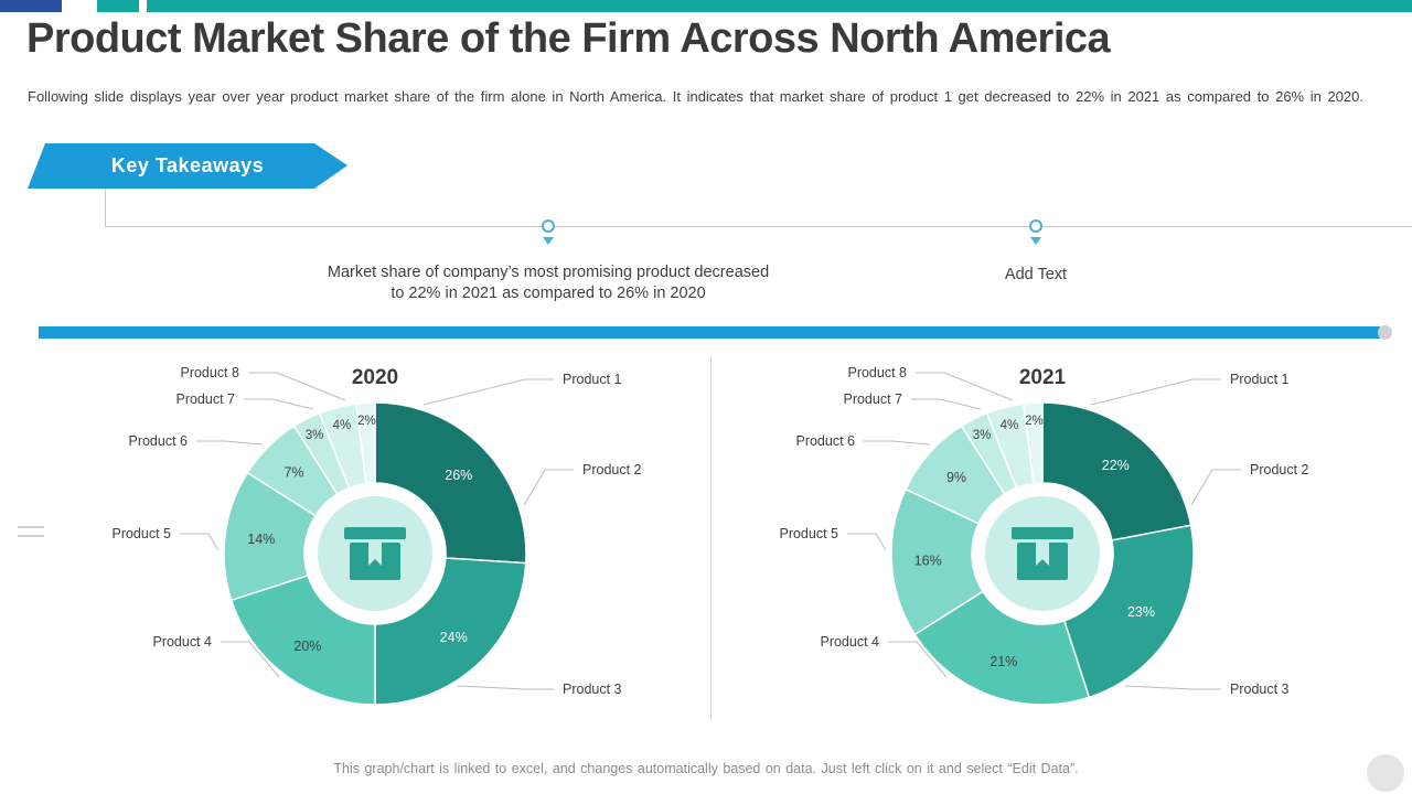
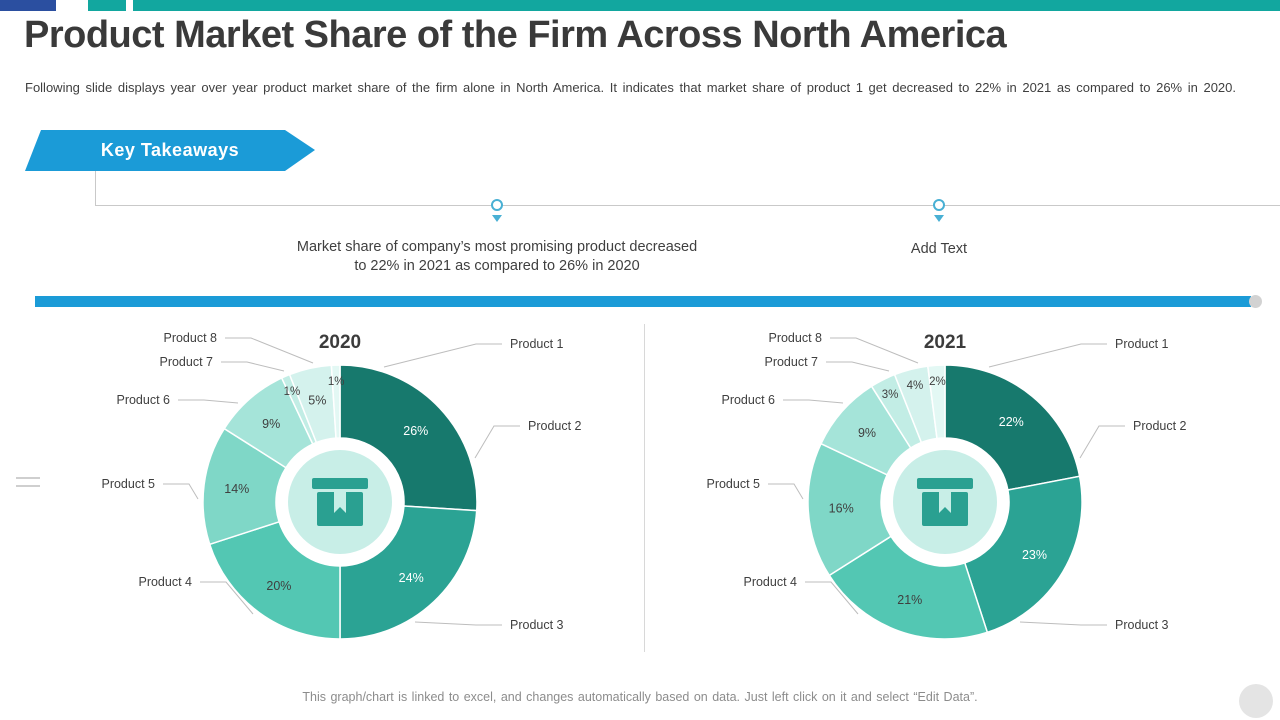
2020/Product 5: 7% -> 9%
2020/Product 6: 3% -> 1%
2020/Product 7: 4% -> 5%
2020/Product 8: 2% -> 1%
